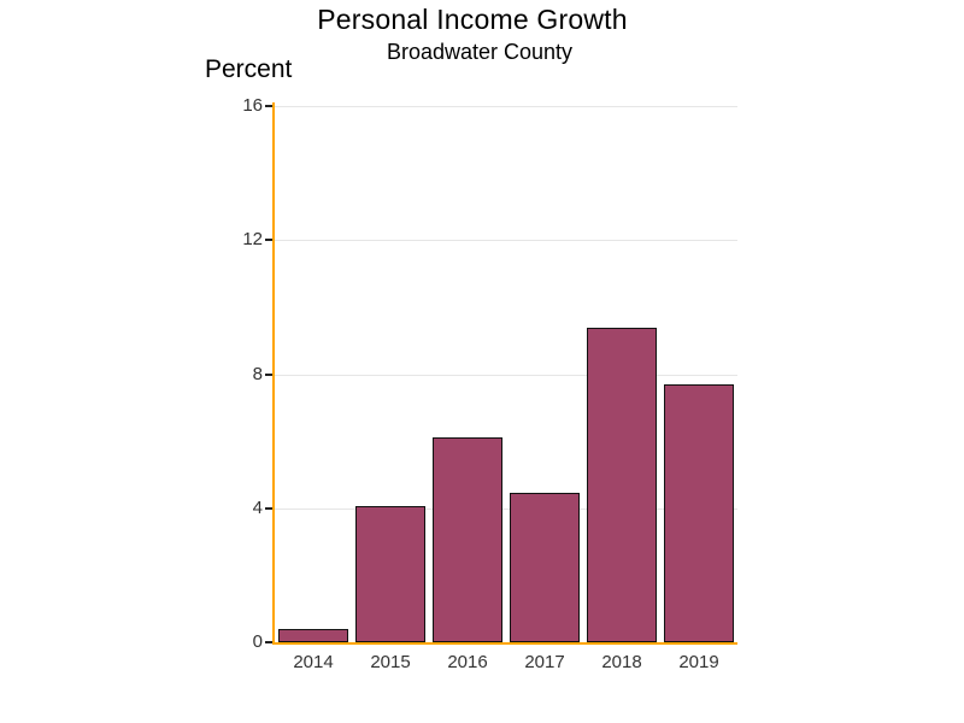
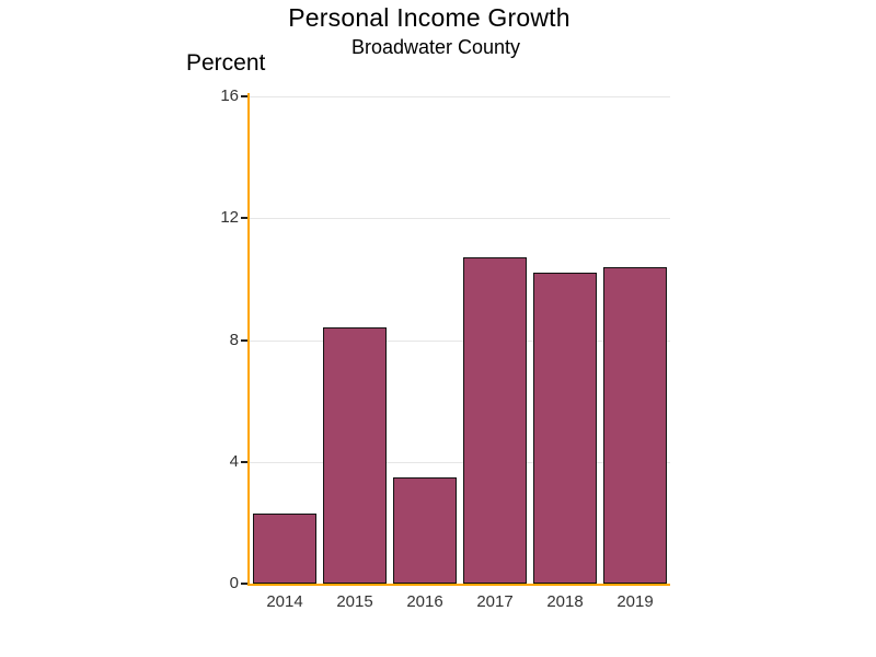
2014: 0.4 -> 2.3
2015: 4.0 -> 8.4
2016: 6.1 -> 3.5
2017: 4.5 -> 10.7
2018: 9.4 -> 10.2
2019: 7.7 -> 10.4
